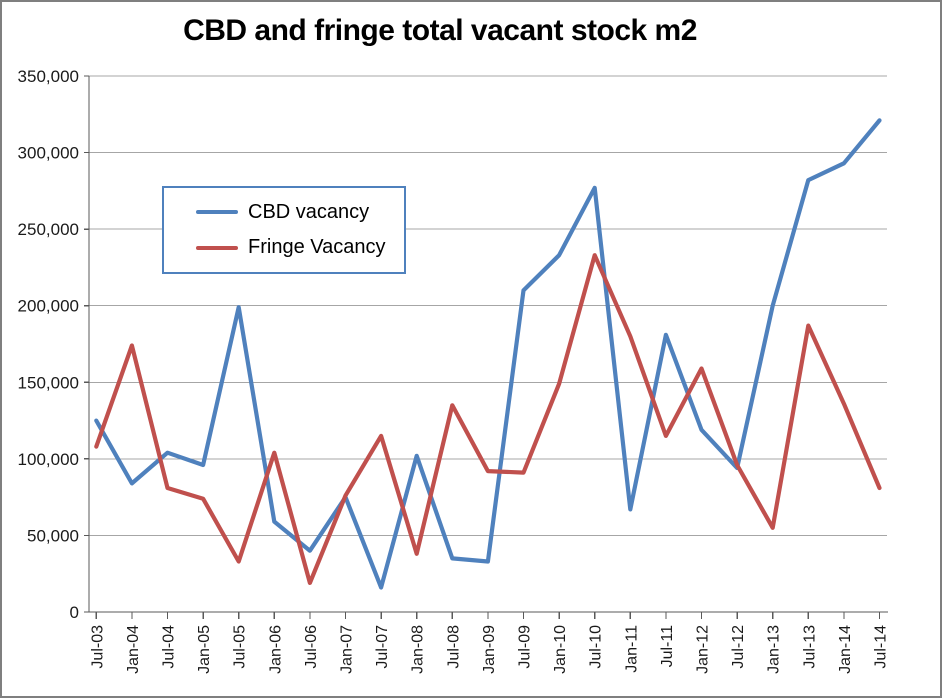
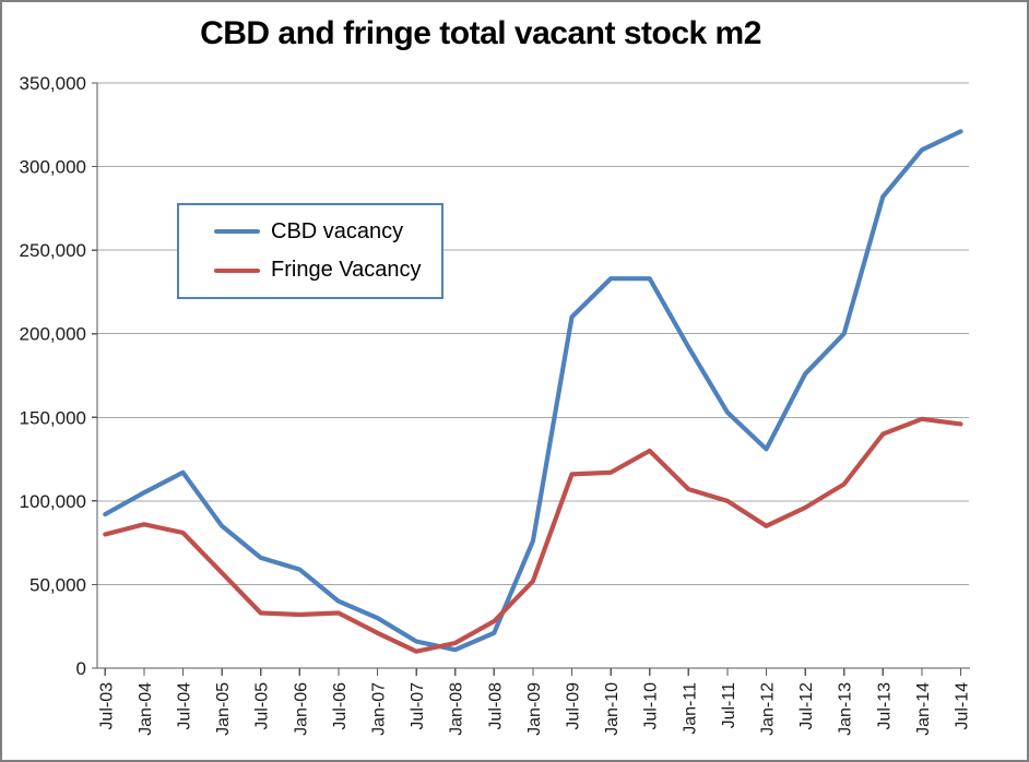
CBD vacancy/Jul-03: 125000 -> 92000
Fringe Vacancy/Jul-03: 108000 -> 80000
CBD vacancy/Jan-04: 84000 -> 105000
Fringe Vacancy/Jan-04: 174000 -> 86000
CBD vacancy/Jul-04: 104000 -> 117000
CBD vacancy/Jan-05: 96000 -> 85000
Fringe Vacancy/Jan-05: 74000 -> 57000
CBD vacancy/Jul-05: 199000 -> 66000
Fringe Vacancy/Jan-06: 104000 -> 32000
Fringe Vacancy/Jul-06: 19000 -> 33000
CBD vacancy/Jan-07: 75000 -> 30000
Fringe Vacancy/Jan-07: 76000 -> 21000
Fringe Vacancy/Jul-07: 115000 -> 10000
CBD vacancy/Jan-08: 102000 -> 11000
Fringe Vacancy/Jan-08: 38000 -> 15000
CBD vacancy/Jul-08: 35000 -> 21000
Fringe Vacancy/Jul-08: 135000 -> 28000
CBD vacancy/Jan-09: 33000 -> 76000
Fringe Vacancy/Jan-09: 92000 -> 52000
Fringe Vacancy/Jul-09: 91000 -> 116000
Fringe Vacancy/Jan-10: 149000 -> 117000
CBD vacancy/Jul-10: 277000 -> 233000
Fringe Vacancy/Jul-10: 233000 -> 130000
CBD vacancy/Jan-11: 67000 -> 192000
Fringe Vacancy/Jan-11: 180000 -> 107000
CBD vacancy/Jul-11: 181000 -> 153000
Fringe Vacancy/Jul-11: 115000 -> 100000
CBD vacancy/Jan-12: 119000 -> 131000
Fringe Vacancy/Jan-12: 159000 -> 85000
CBD vacancy/Jul-12: 94000 -> 176000
Fringe Vacancy/Jan-13: 55000 -> 110000
Fringe Vacancy/Jul-13: 187000 -> 140000
CBD vacancy/Jan-14: 293000 -> 310000
Fringe Vacancy/Jan-14: 136000 -> 149000
Fringe Vacancy/Jul-14: 81000 -> 146000
